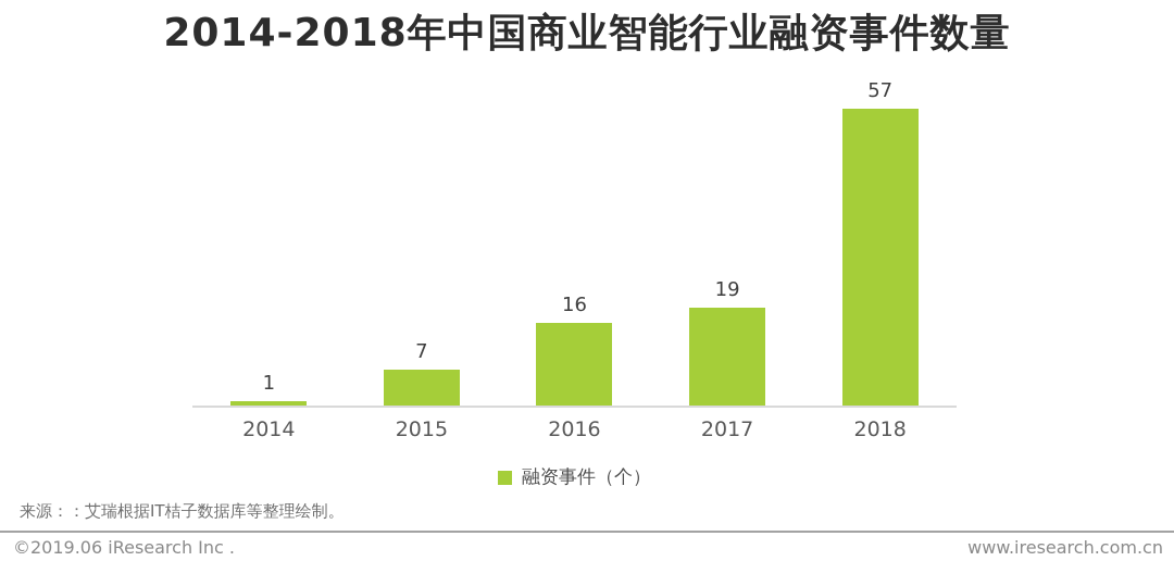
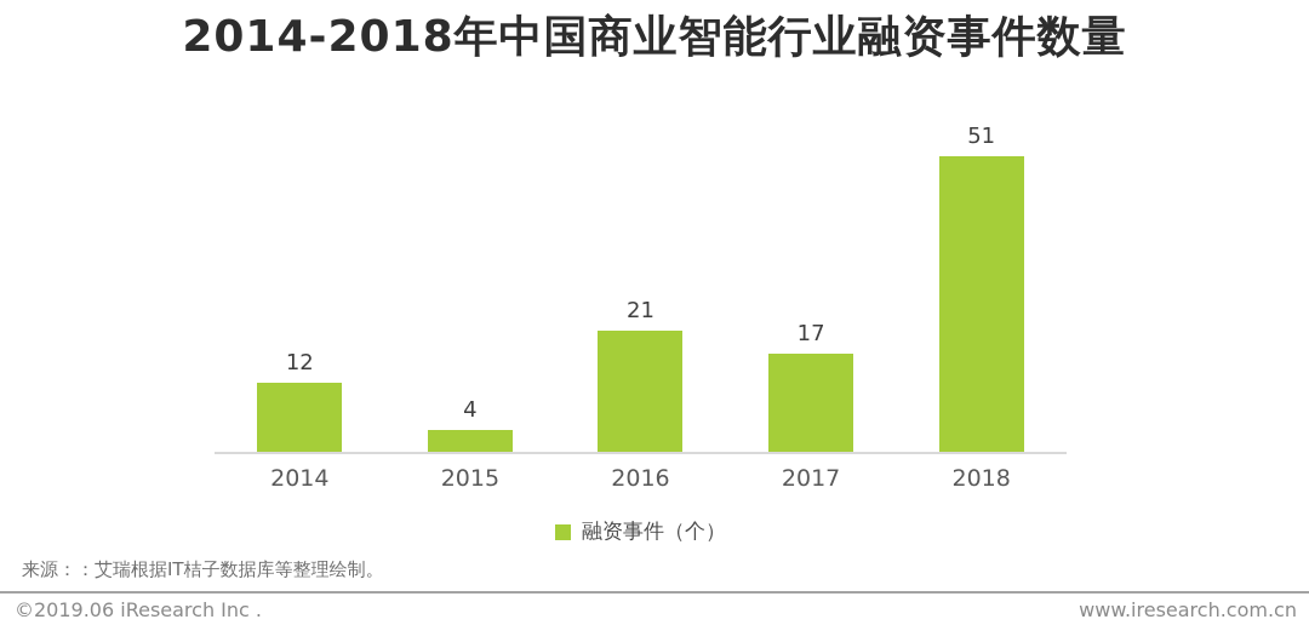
2014: 1 -> 12
2015: 7 -> 4
2016: 16 -> 21
2017: 19 -> 17
2018: 57 -> 51
